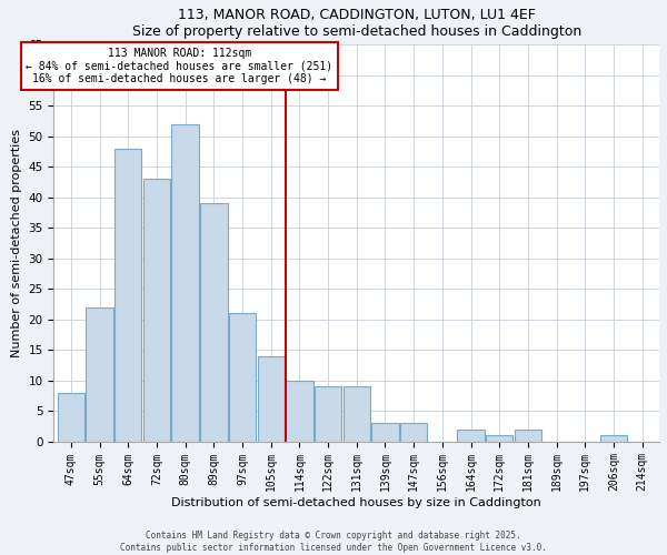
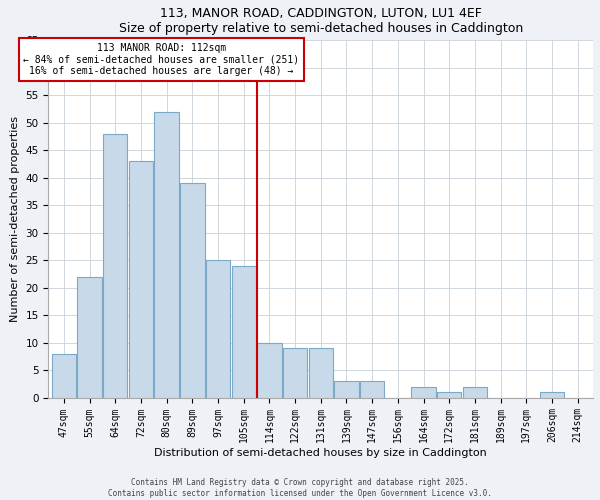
97sqm: 21 -> 25
105sqm: 14 -> 24
